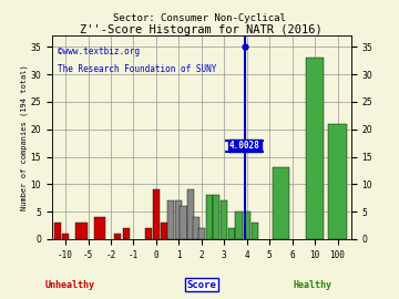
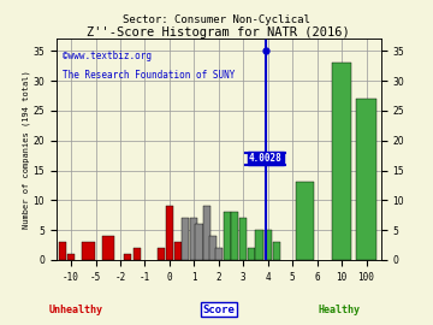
100: 21 -> 27
